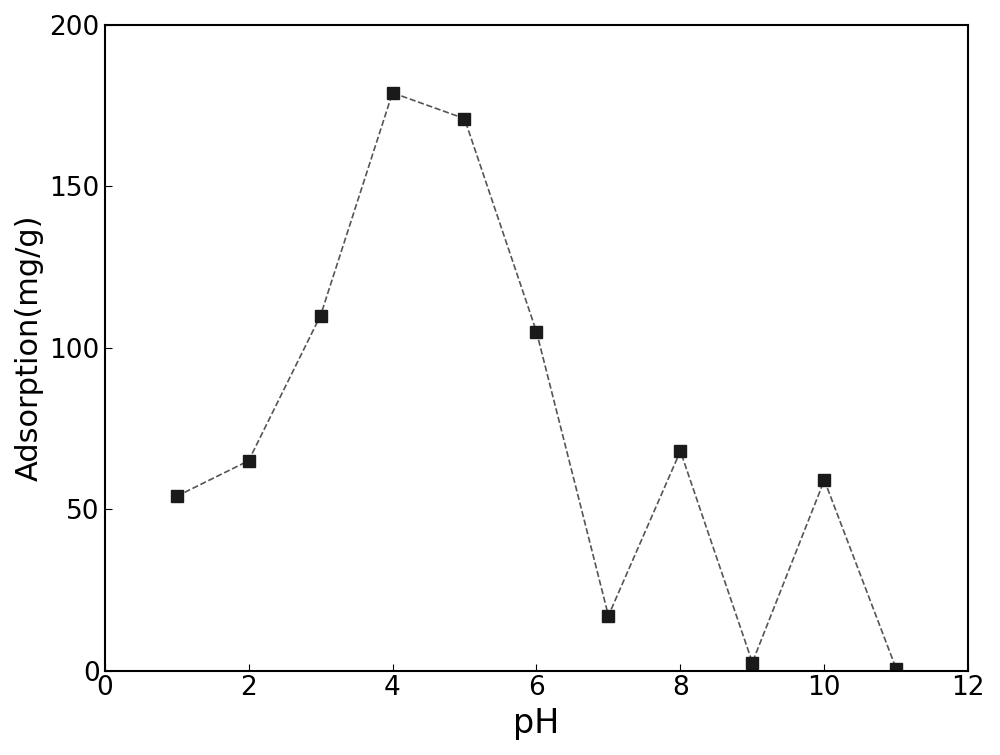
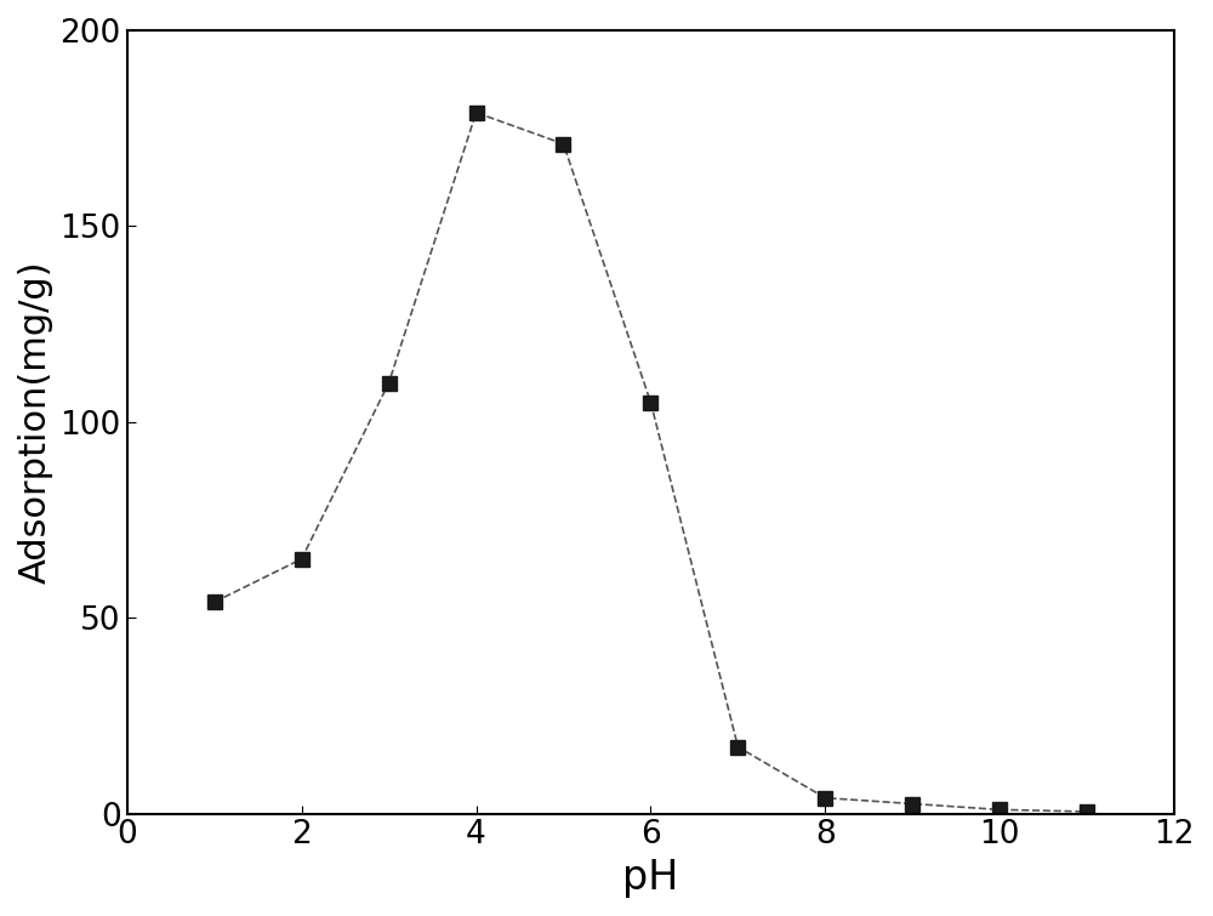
8: 68.0 -> 4.0
10: 59.0 -> 1.0
